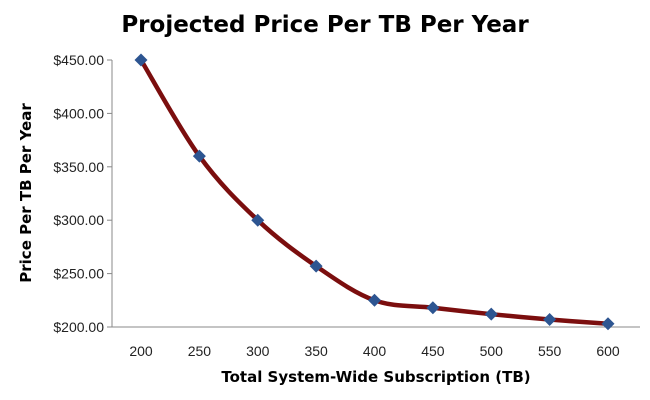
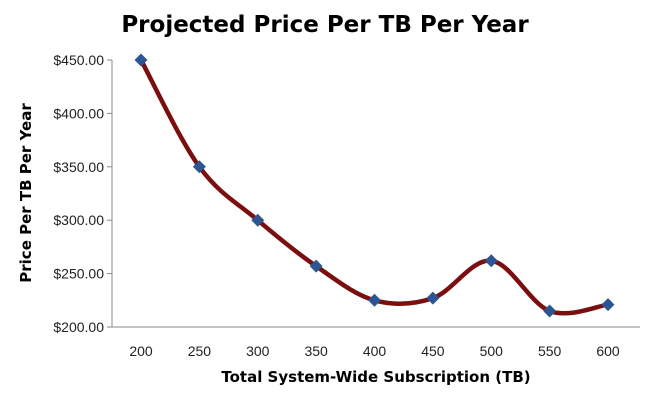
250: $360 -> $350
450: $218 -> $227
500: $212 -> $262
550: $207 -> $215
600: $203 -> $221
